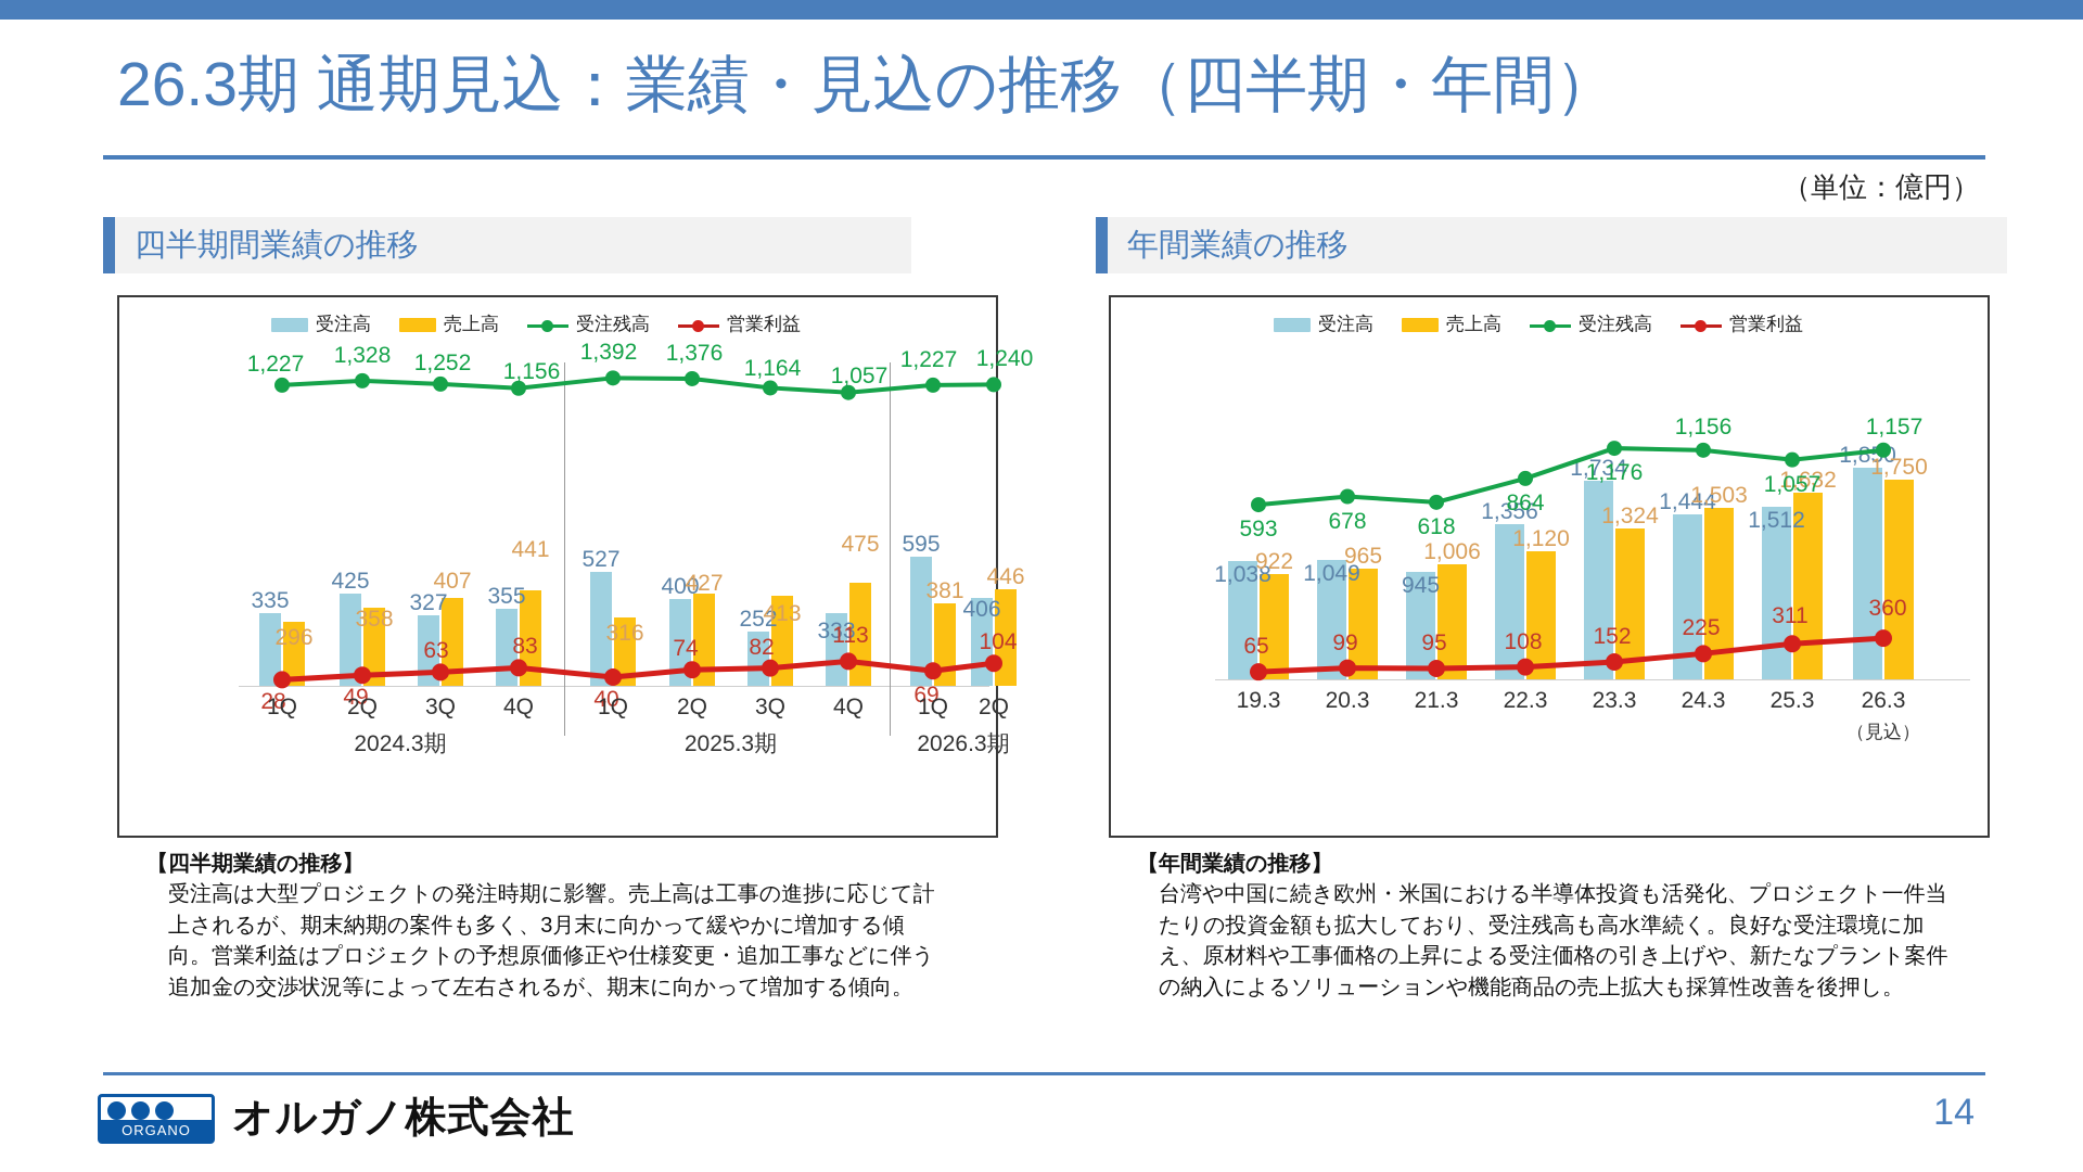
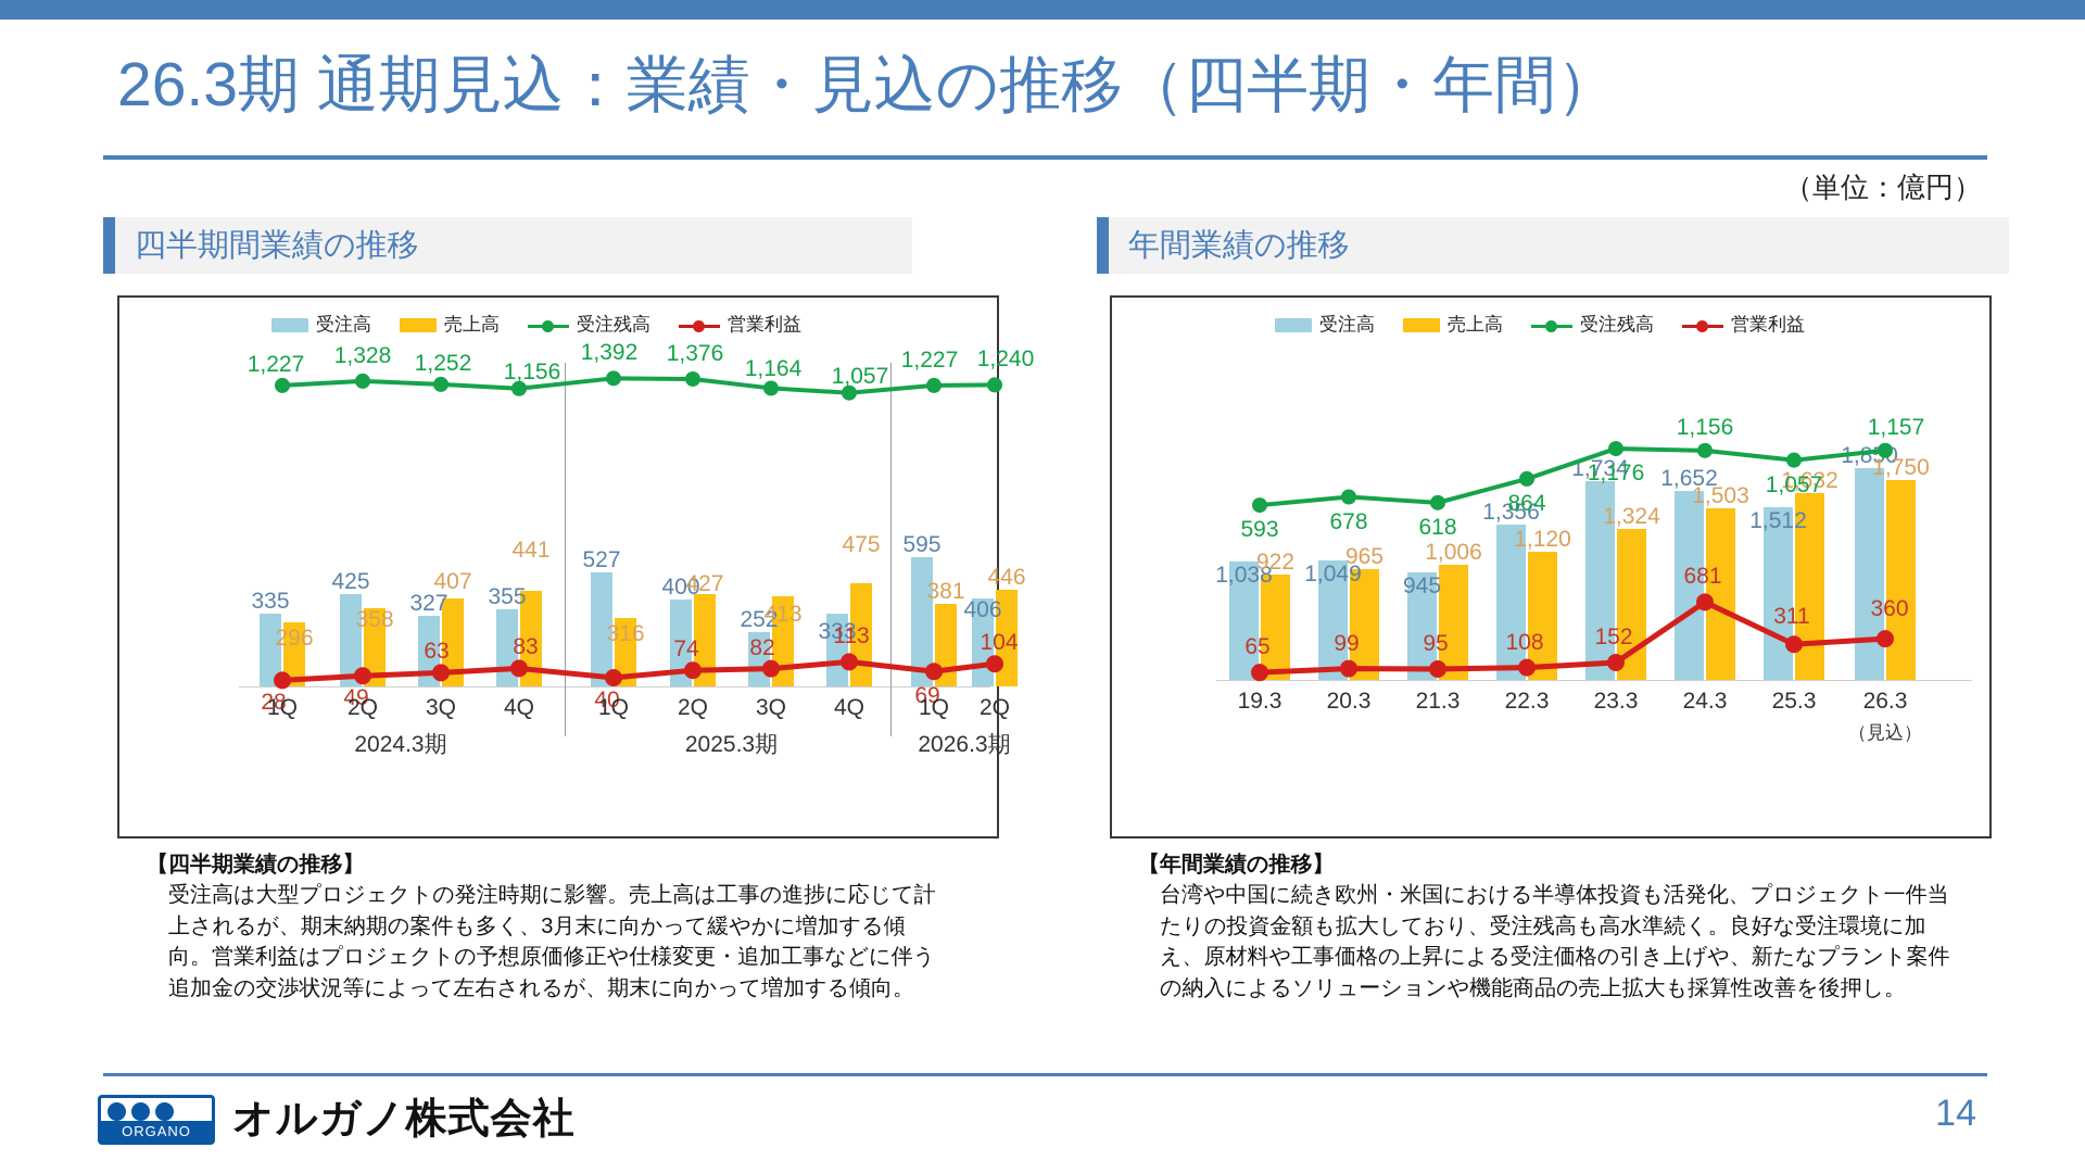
年間業績の推移/受注高/24.3: 1,444 -> 1,652
年間業績の推移/営業利益/24.3: 225 -> 681
